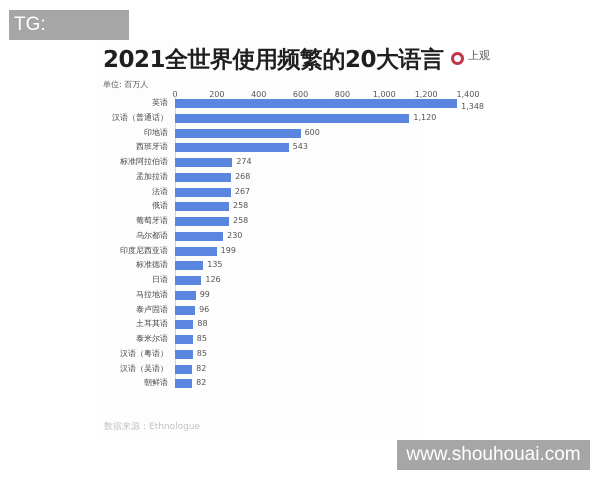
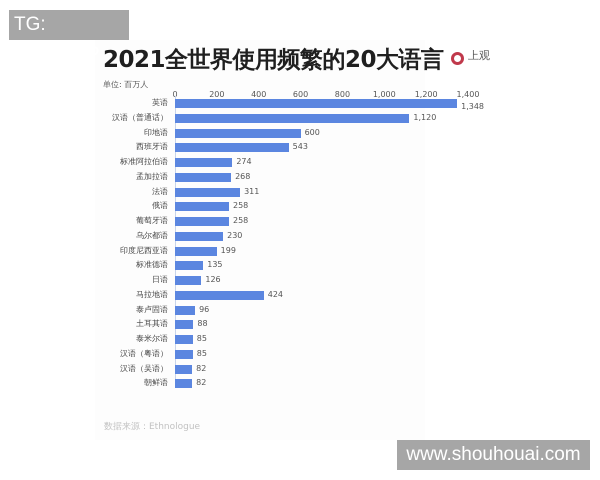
法语: 267 -> 311
马拉地语: 99 -> 424
